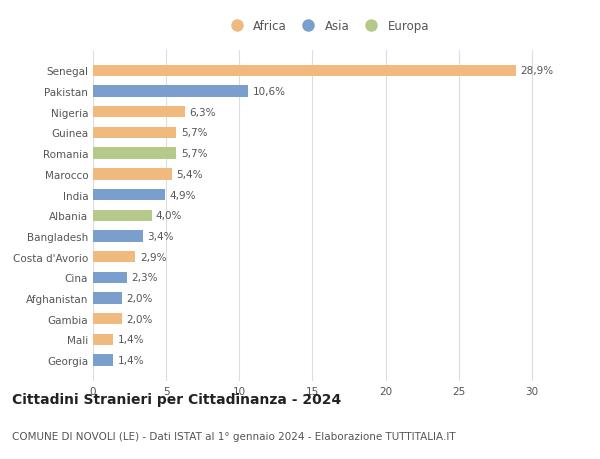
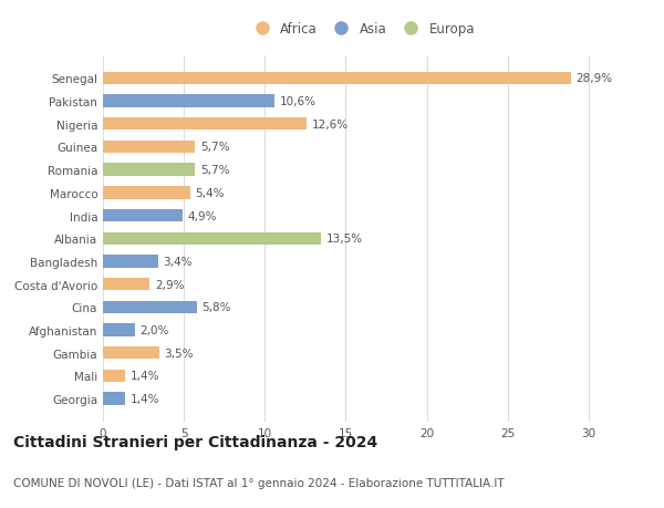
Nigeria: 6,3% -> 12,6%
Albania: 4,0% -> 13,5%
Cina: 2,3% -> 5,8%
Gambia: 2,0% -> 3,5%
